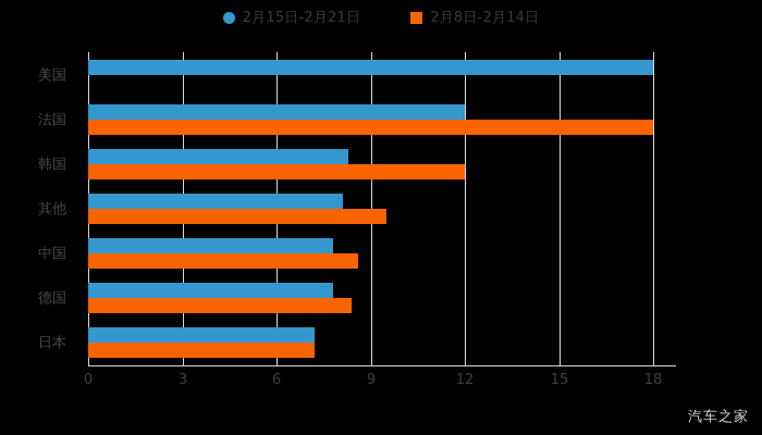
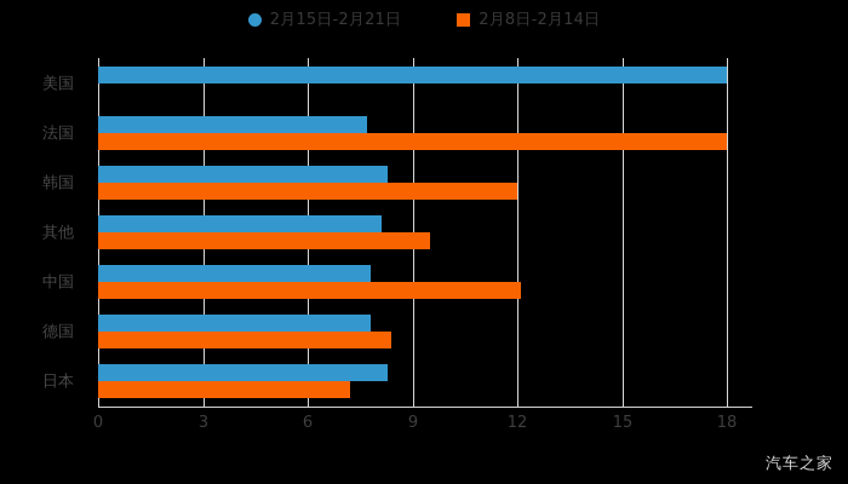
2月15日-2月21日/法国: 12.0 -> 7.7
2月8日-2月14日/中国: 8.6 -> 12.1
2月15日-2月21日/日本: 7.2 -> 8.3
